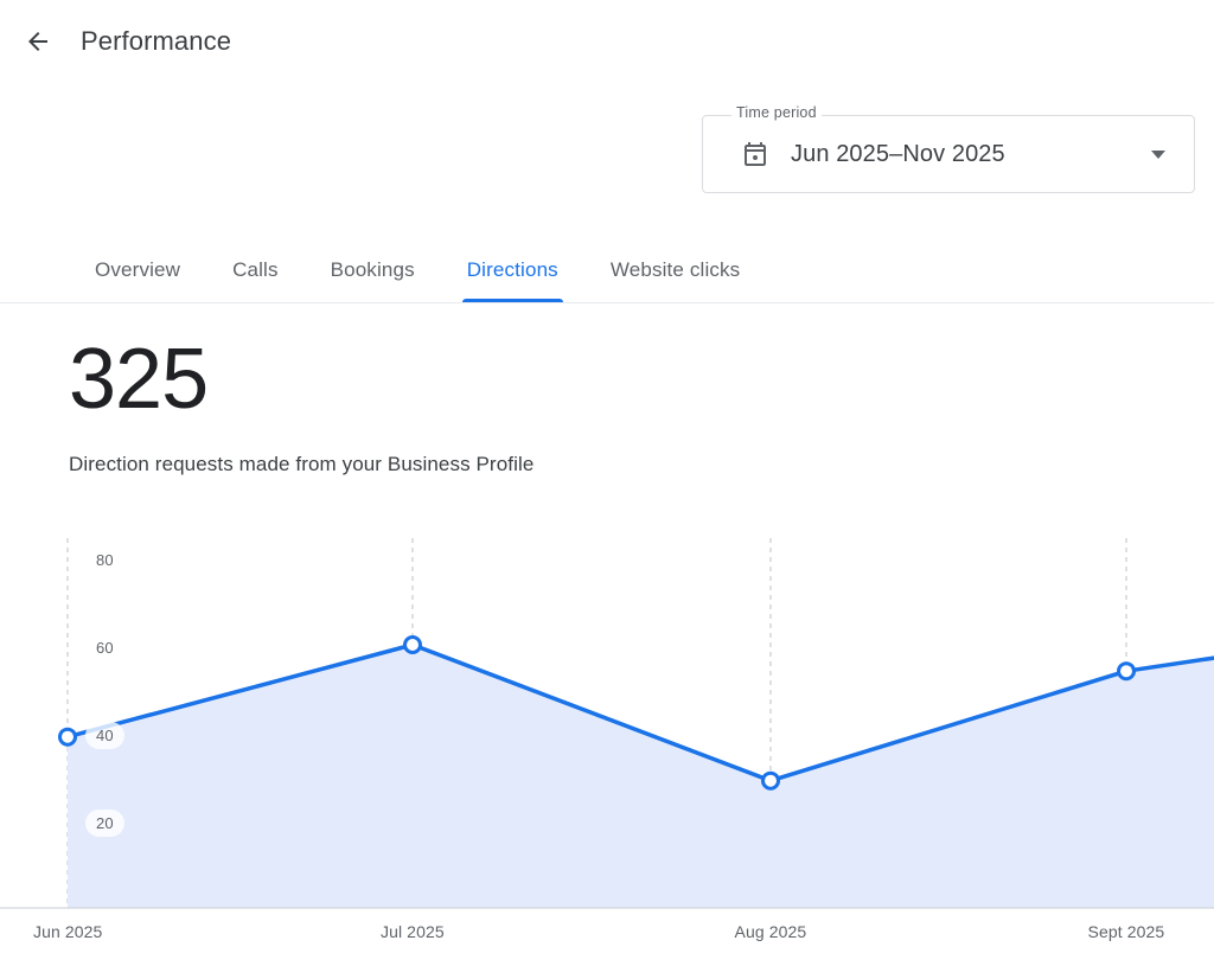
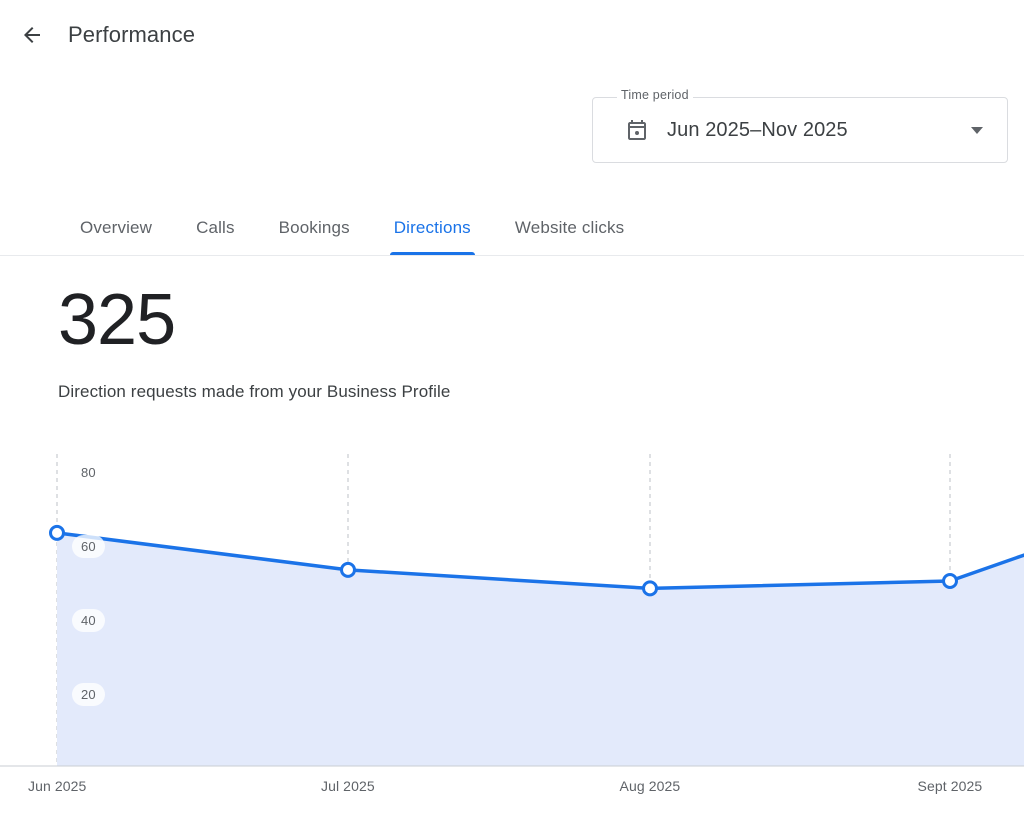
Jun 2025: 39 -> 63
Jul 2025: 60 -> 53
Aug 2025: 29 -> 48
Sept 2025: 54 -> 50
